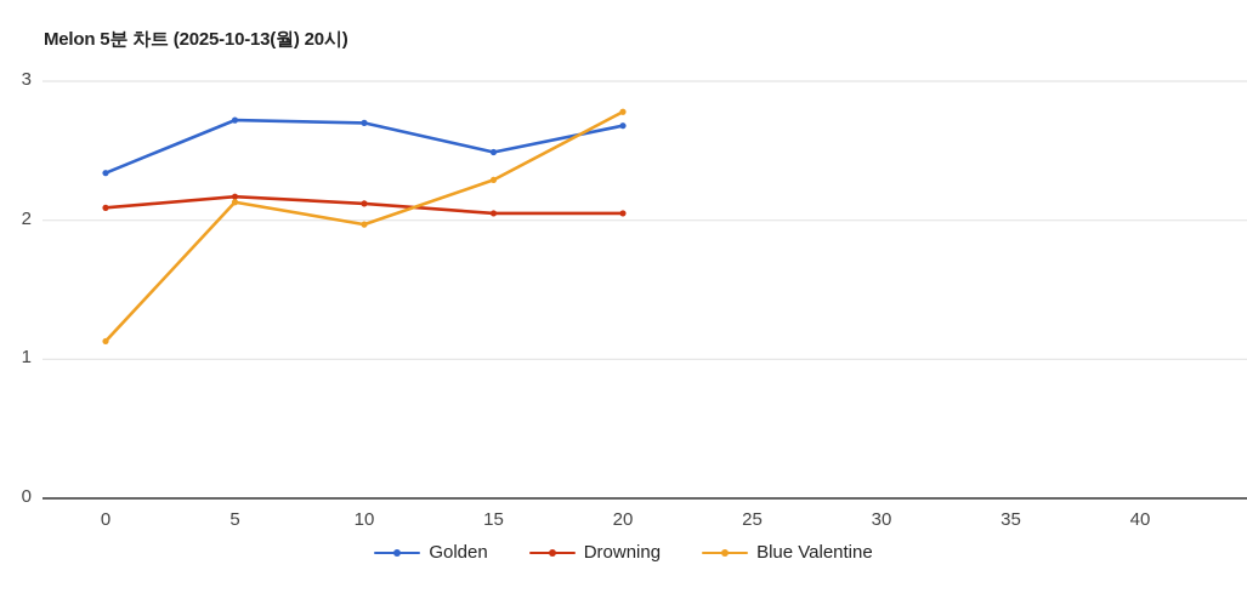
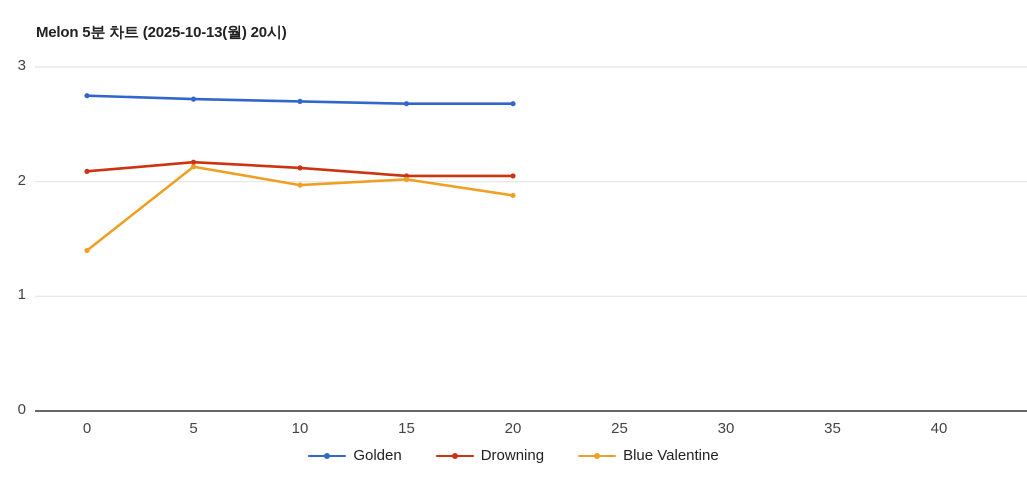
Golden/0: 2.34 -> 2.75
Blue Valentine/0: 1.13 -> 1.40
Golden/15: 2.49 -> 2.68
Blue Valentine/15: 2.29 -> 2.02
Blue Valentine/20: 2.78 -> 1.88
